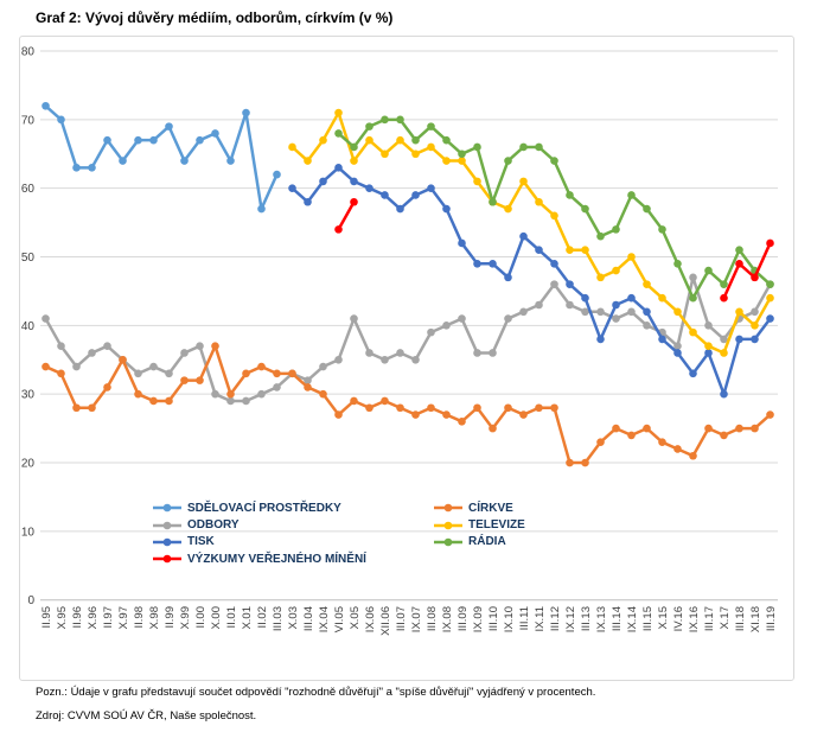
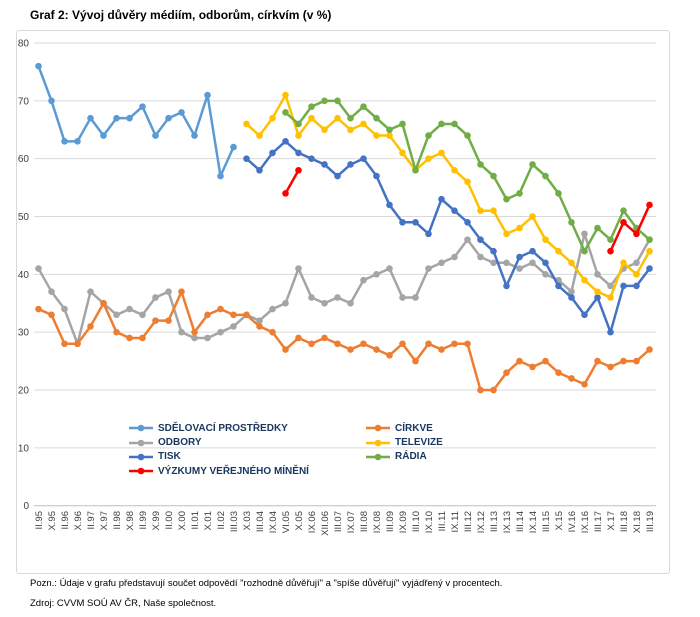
SDĚLOVACÍ PROSTŘEDKY/II.95: 72 -> 76
ODBORY/X.96: 36 -> 28
TELEVIZE/IX.10: 57 -> 60
